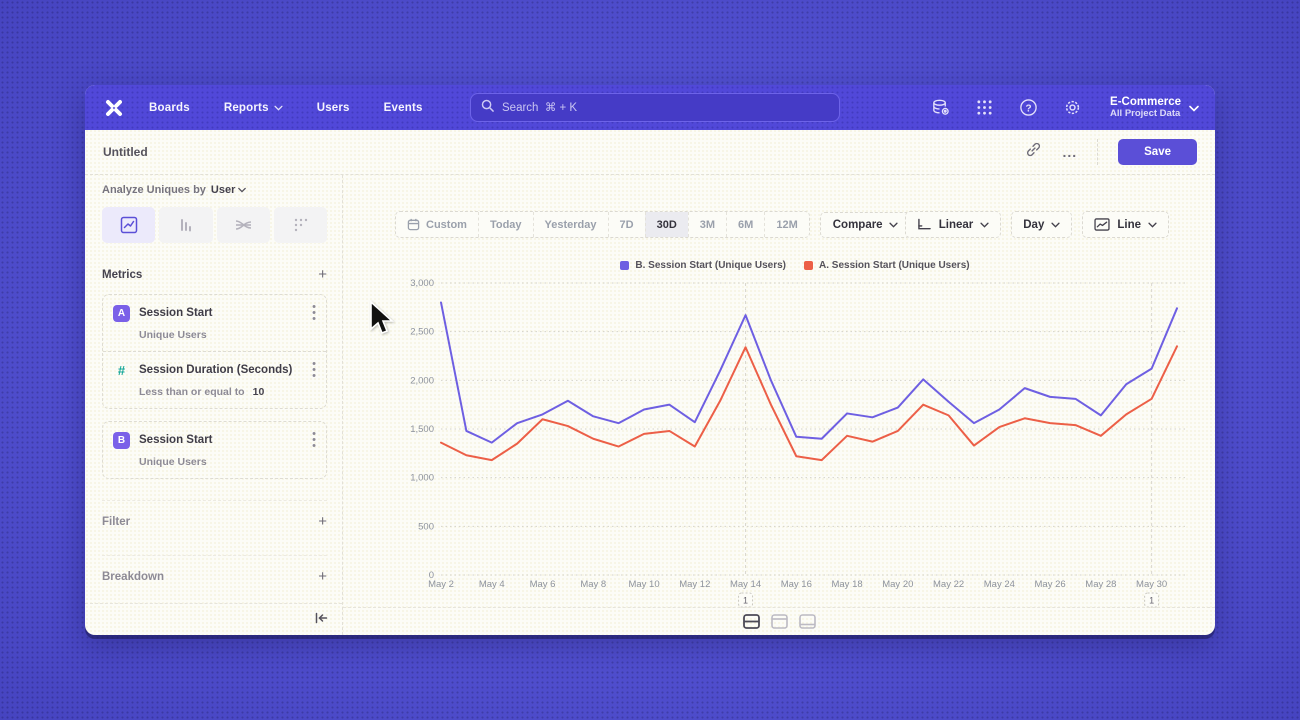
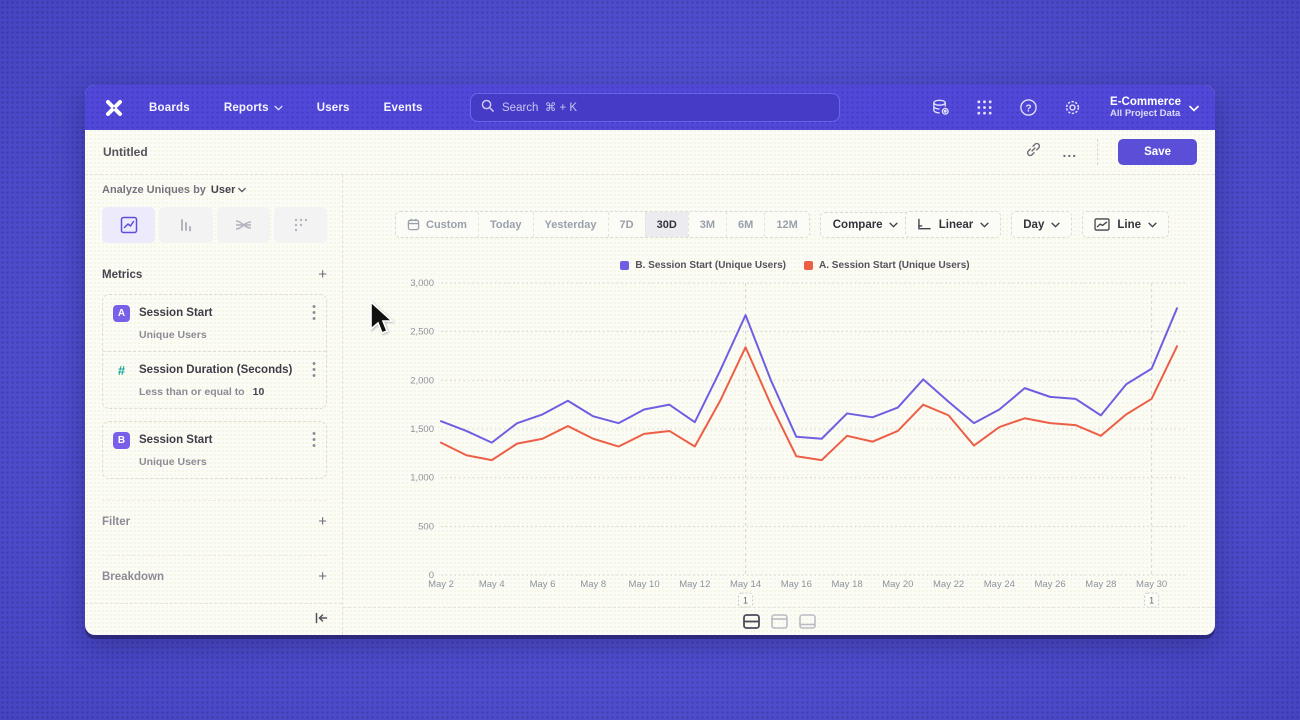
B. Session Start (Unique Users)/May 2: 2800 -> 1600
A. Session Start (Unique Users)/May 6: 1600 -> 1400
